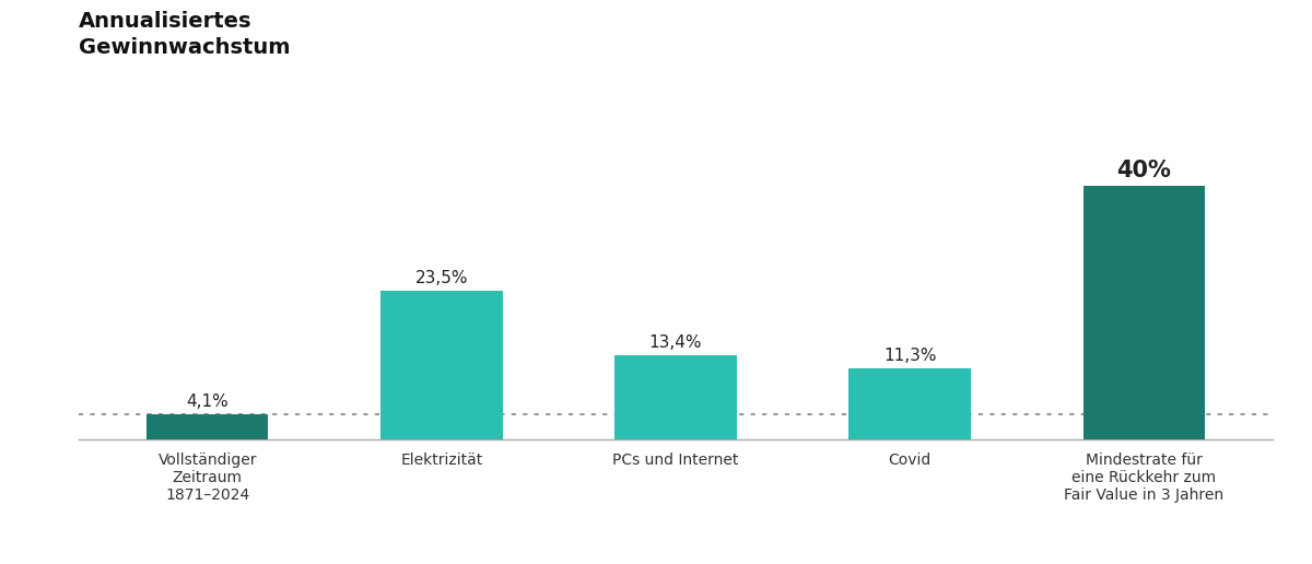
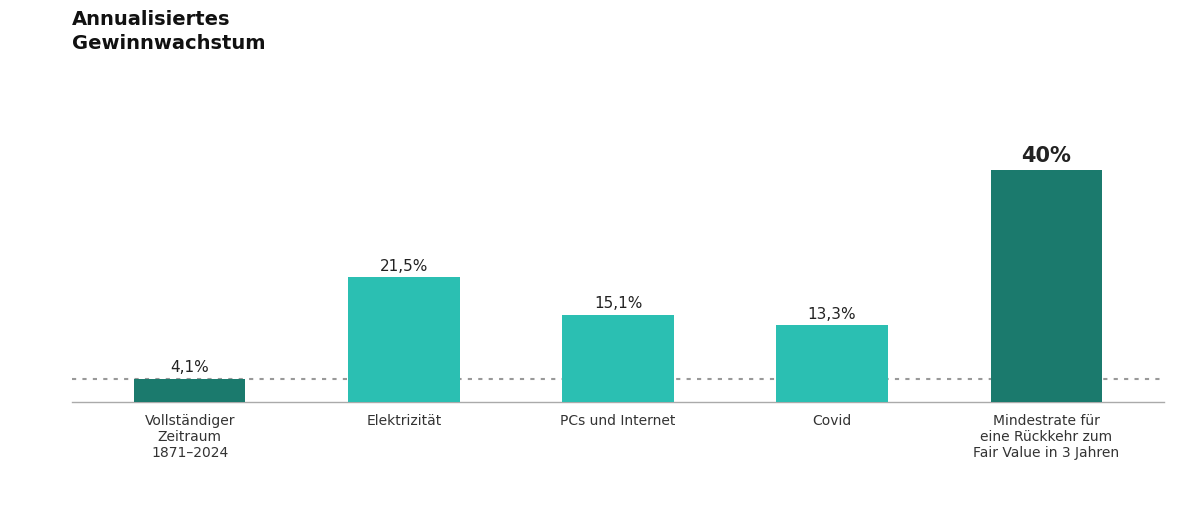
Elektrizität: 23,5% -> 21,5%
PCs und Internet: 13,4% -> 15,1%
Covid: 11,3% -> 13,3%
